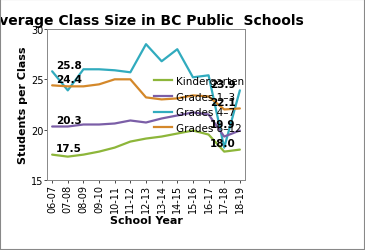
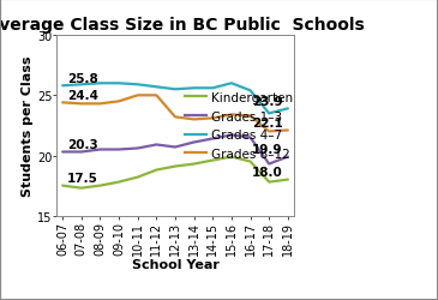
Grades 4–7/07-08: 23.9 -> 25.9
Grades 4–7/12-13: 28.5 -> 25.5
Grades 4–7/13-14: 26.8 -> 25.6
Grades 4–7/14-15: 28.0 -> 25.6
Grades 4–7/15-16: 25.2 -> 26.0
Grades 4–7/17-18: 18.2 -> 23.5
